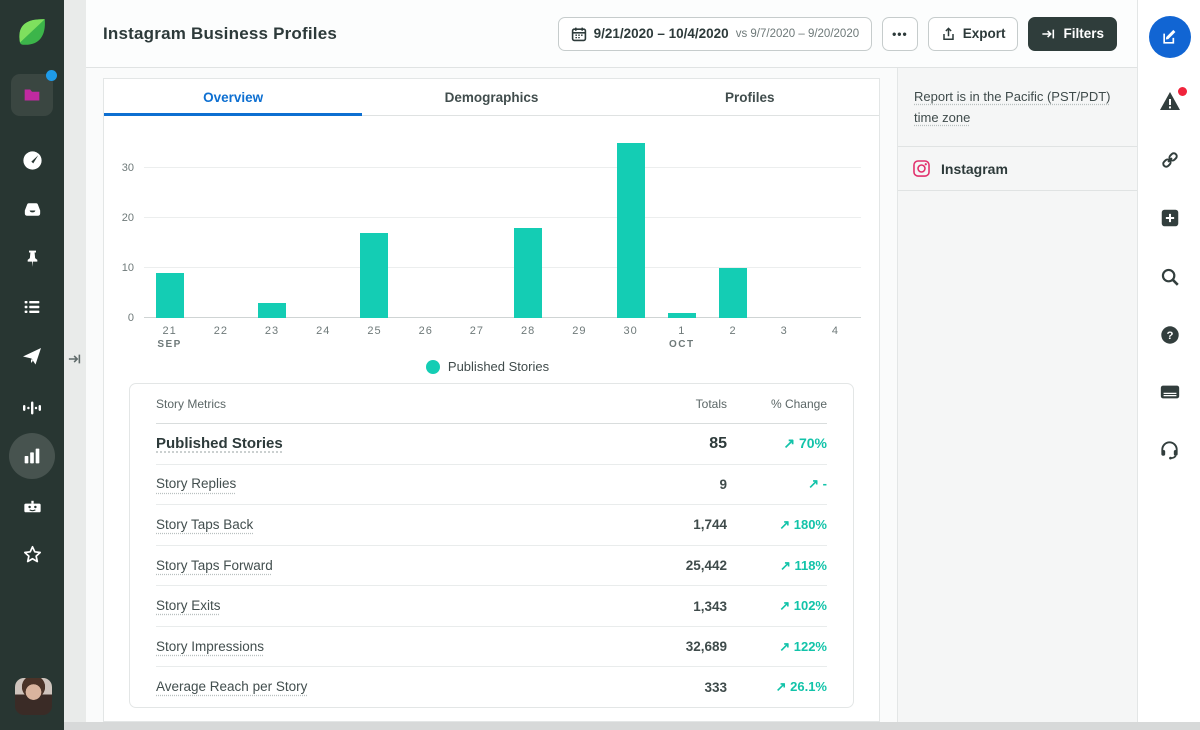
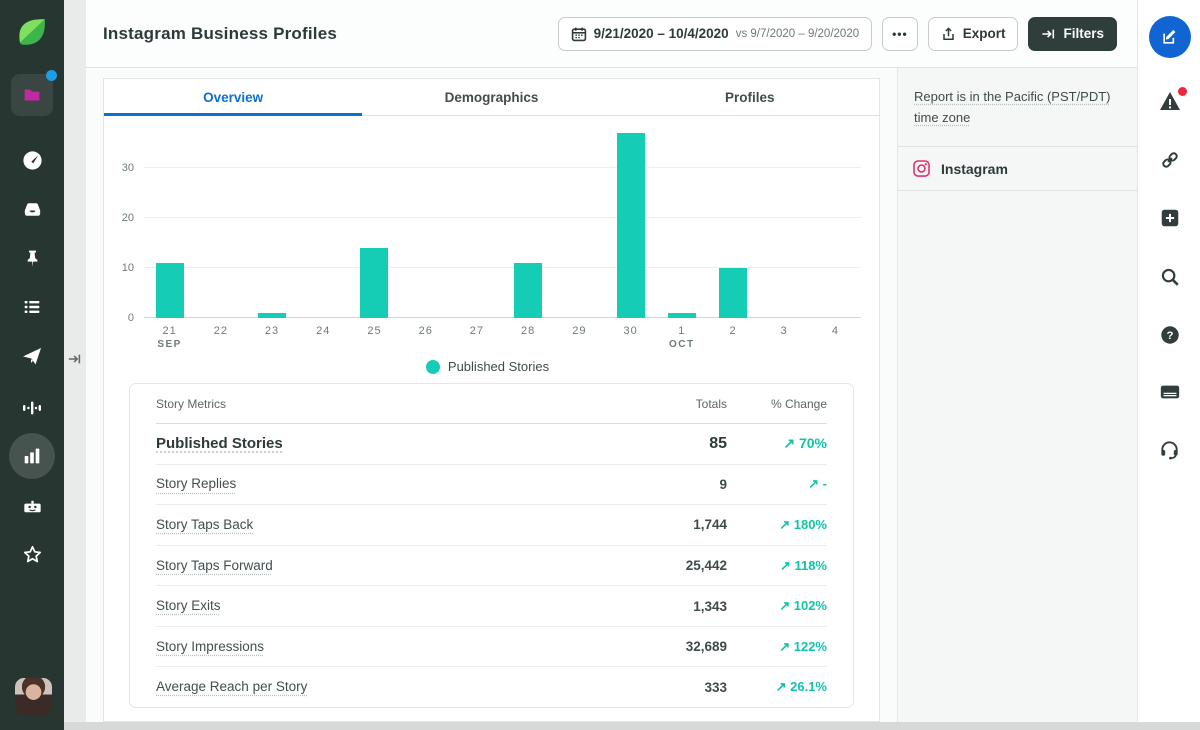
21: 9 -> 11
23: 3 -> 1
25: 17 -> 14
28: 18 -> 11
30: 35 -> 37
